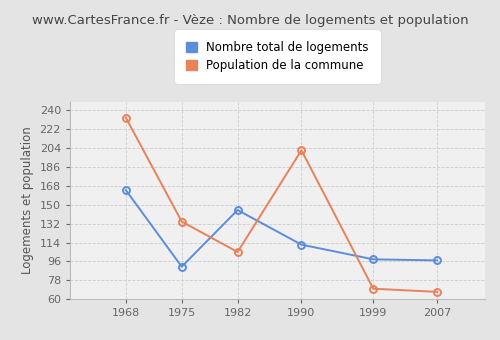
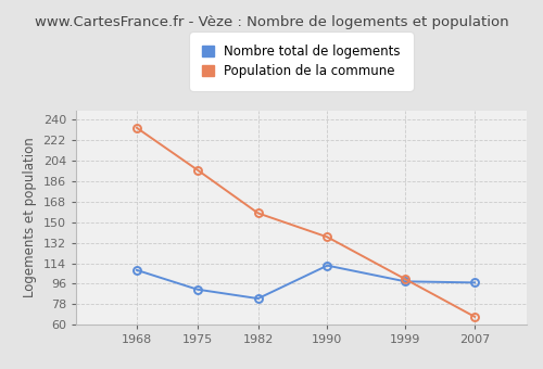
Nombre total de logements/1968: 164 -> 108
Population de la commune/1975: 134 -> 196
Nombre total de logements/1982: 145 -> 83
Population de la commune/1982: 105 -> 158
Population de la commune/1990: 202 -> 137
Population de la commune/1999: 70 -> 100
